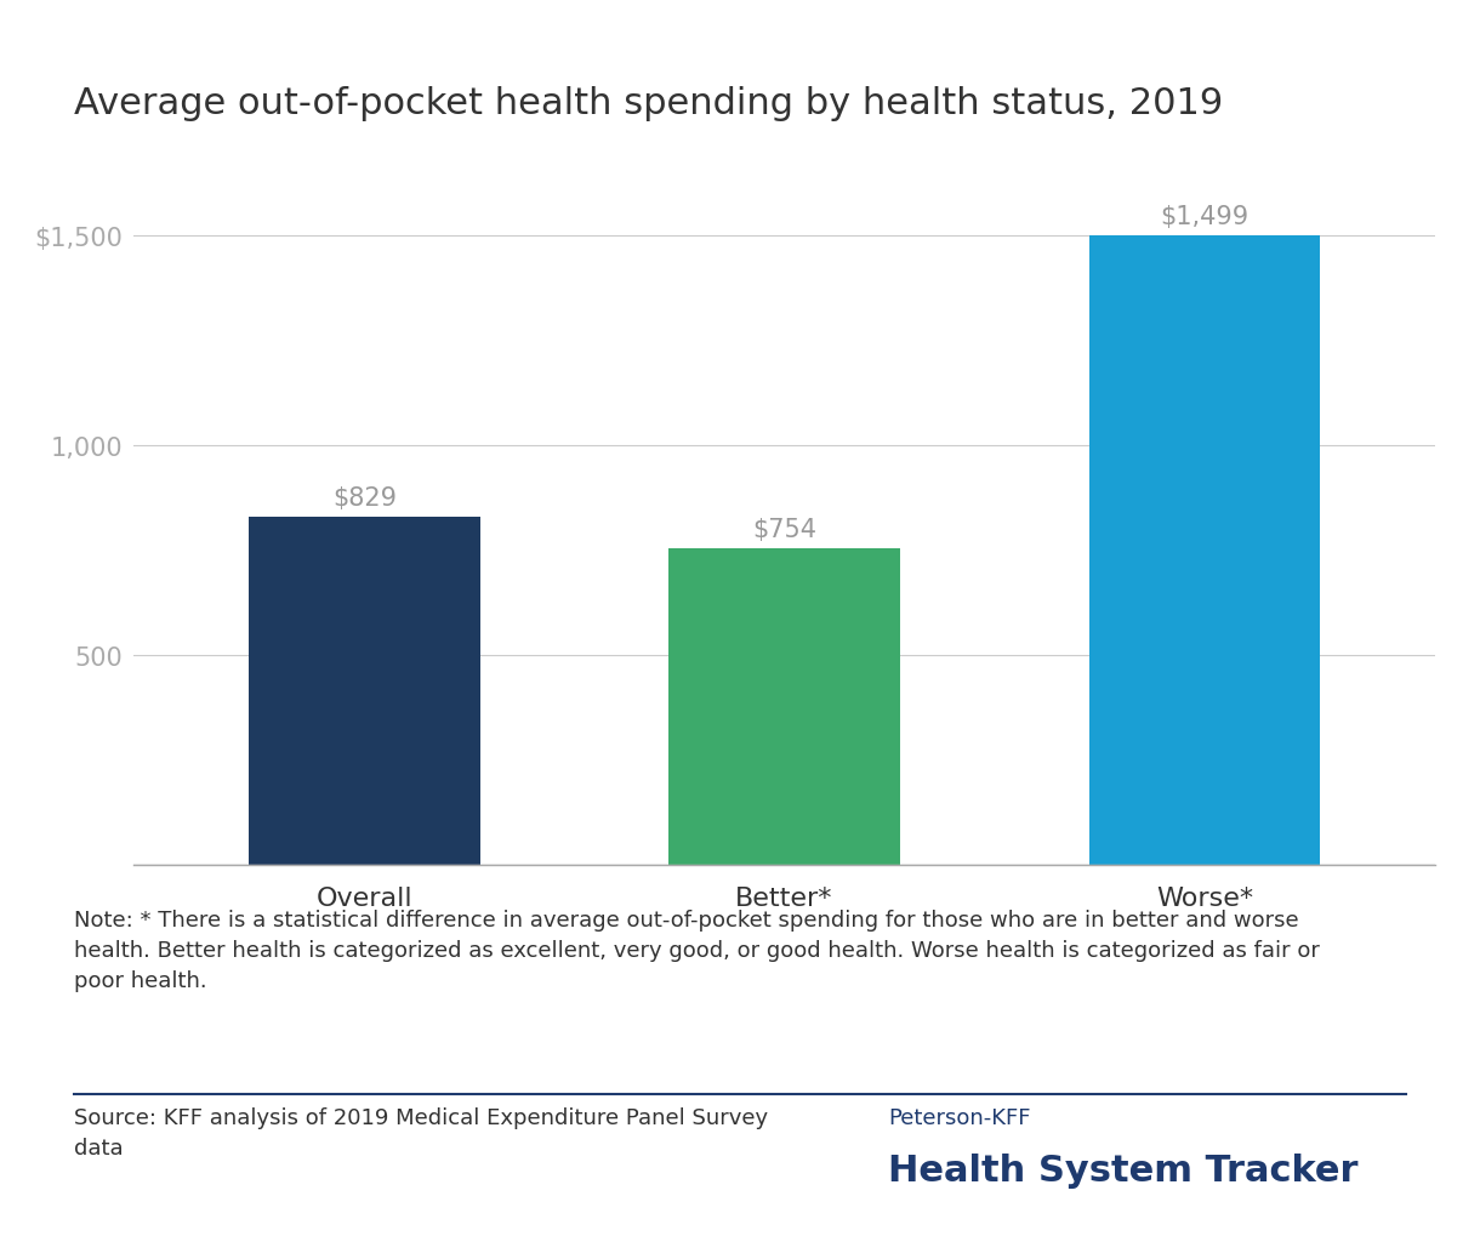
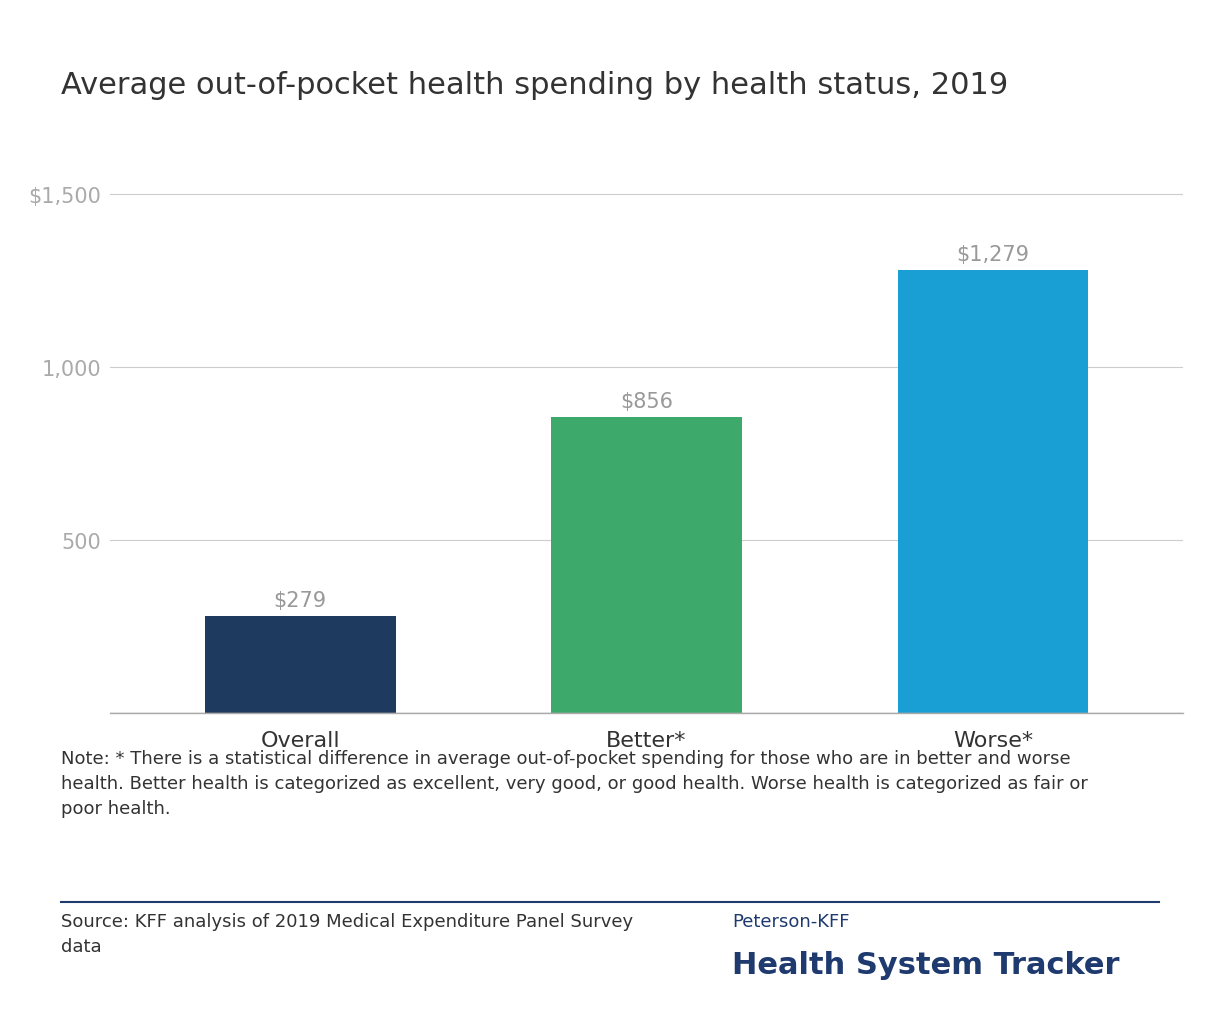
Overall: $829 -> $279
Better*: $754 -> $856
Worse*: $1,499 -> $1,279
